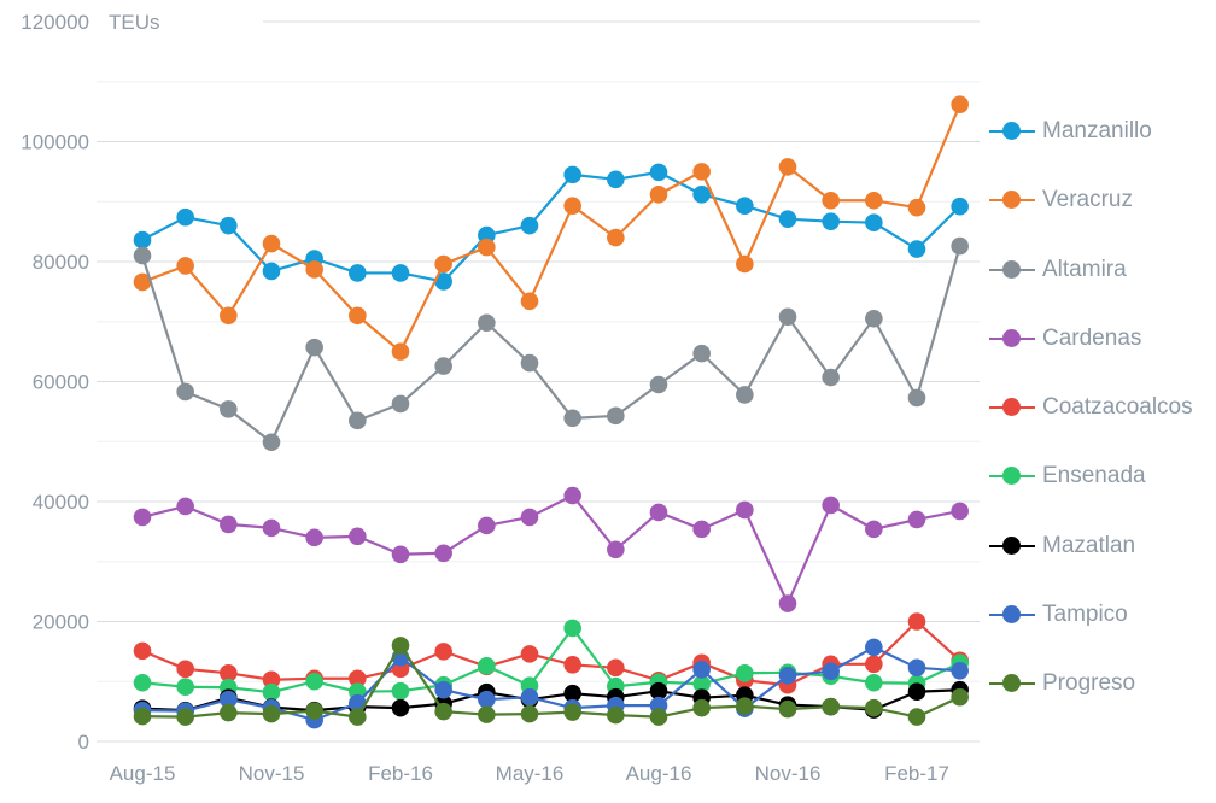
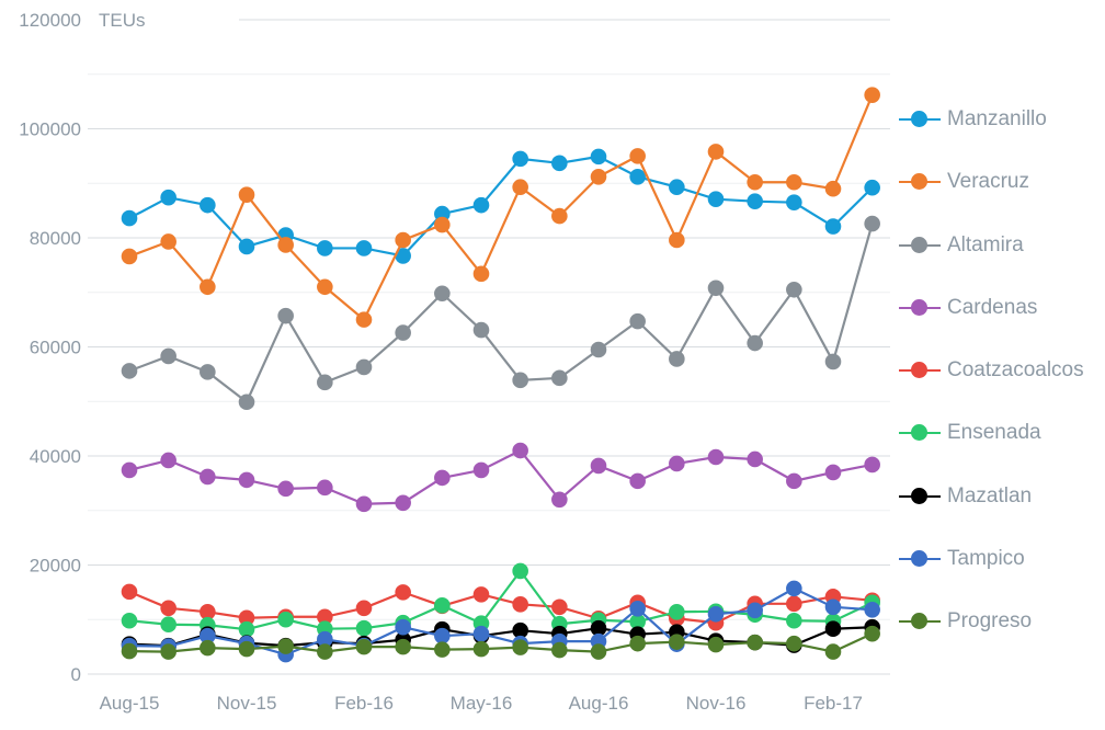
Altamira/Aug-15: 81000 -> 56000
Veracruz/Nov-15: 83000 -> 88000
Tampico/Feb-16: 14000 -> 5000
Progreso/Feb-16: 16000 -> 5000
Cardenas/Nov-16: 23000 -> 40000
Coatzacoalcos/Feb-17: 20000 -> 14000
